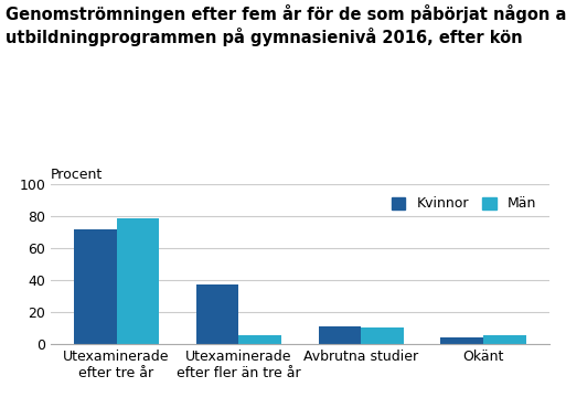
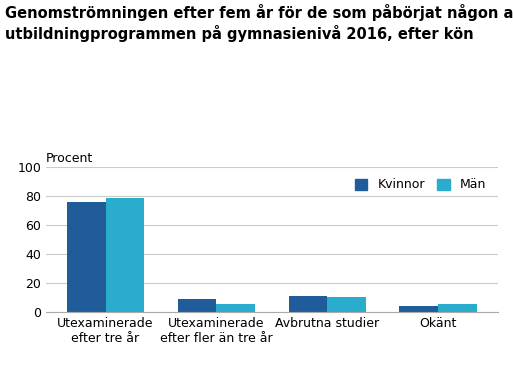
Kvinnor/Utexaminerade efter tre år: 72 -> 76
Kvinnor/Utexaminerade efter fler än tre år: 37 -> 9
